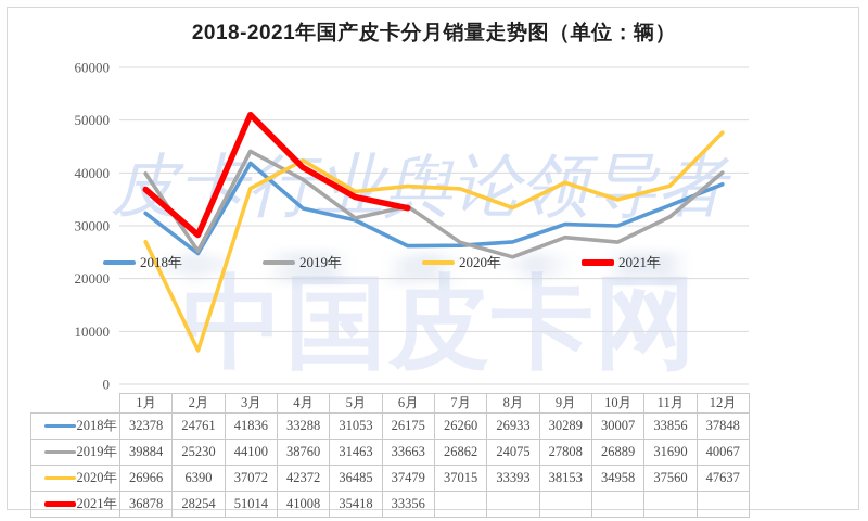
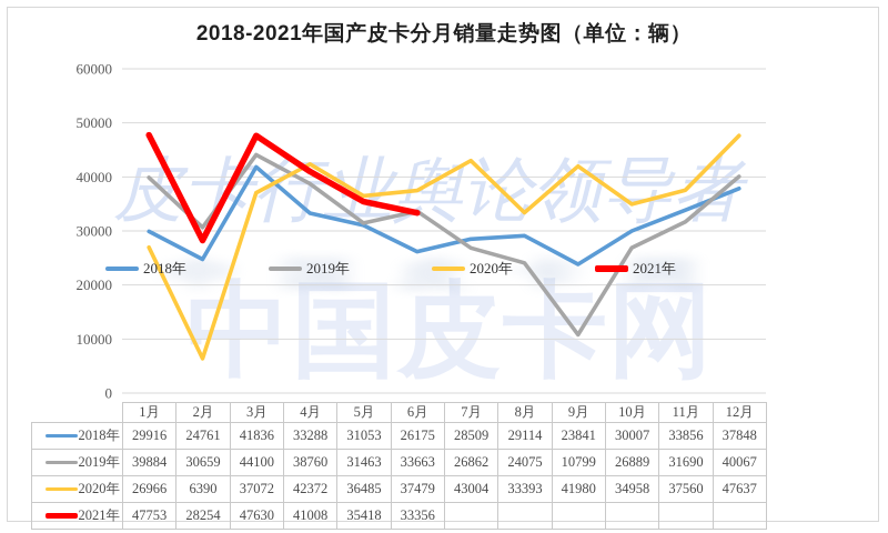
2018年/1月: 32378 -> 29916
2021年/1月: 36878 -> 47753
2019年/2月: 25230 -> 30659
2021年/3月: 51014 -> 47630
2018年/7月: 26260 -> 28509
2020年/7月: 37015 -> 43004
2018年/8月: 26933 -> 29114
2018年/9月: 30289 -> 23841
2019年/9月: 27808 -> 10799
2020年/9月: 38153 -> 41980
